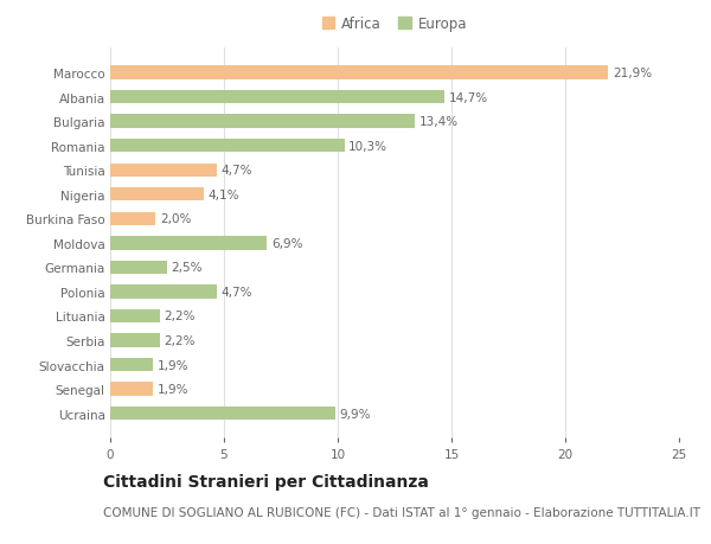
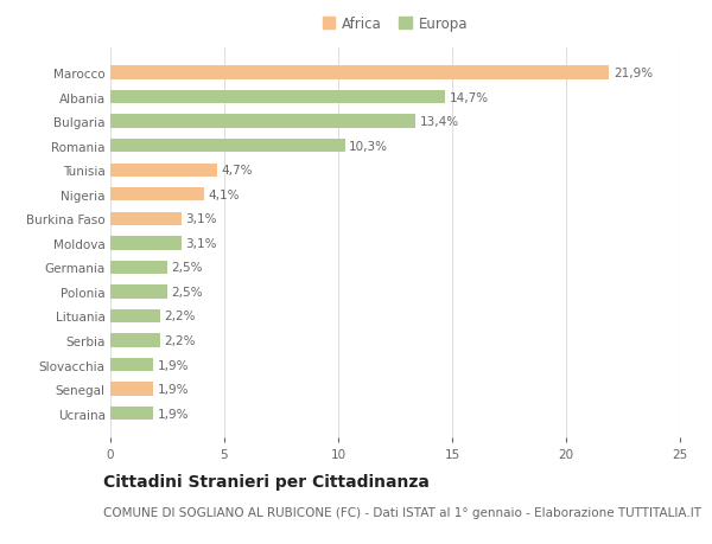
Burkina Faso: 2,0% -> 3,1%
Moldova: 6,9% -> 3,1%
Polonia: 4,7% -> 2,5%
Ucraina: 9,9% -> 1,9%
